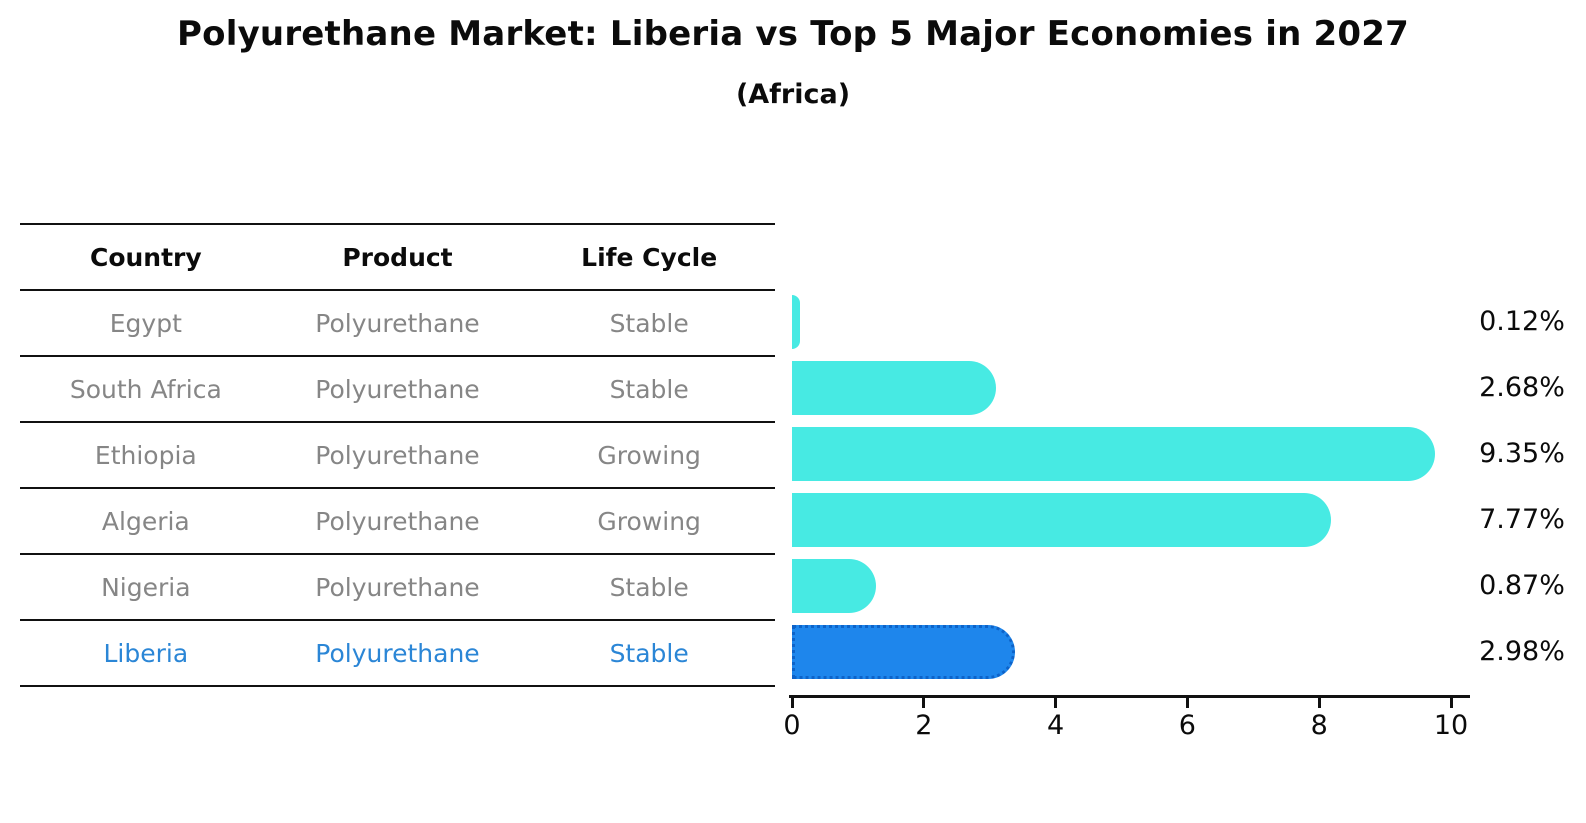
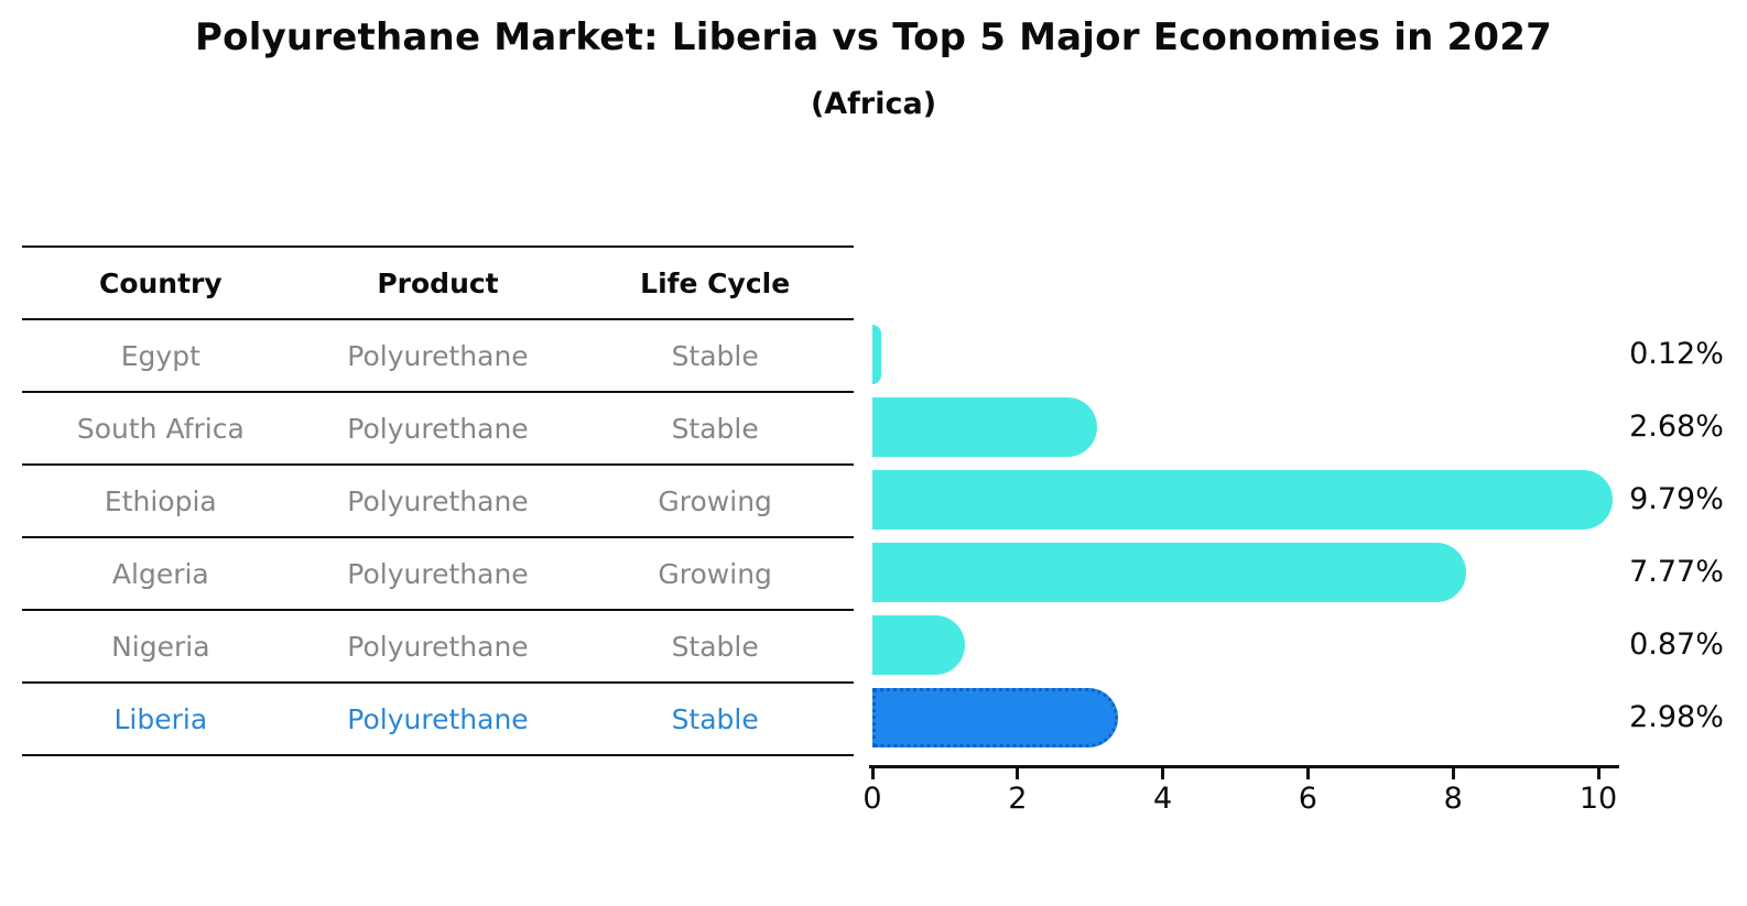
Ethiopia: 9.35% -> 9.79%
